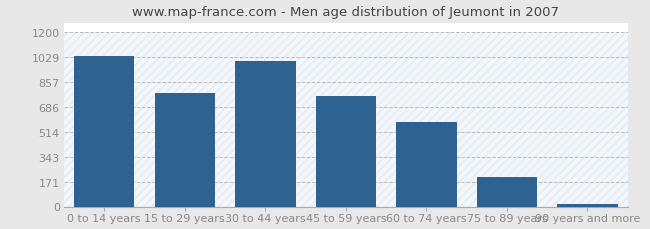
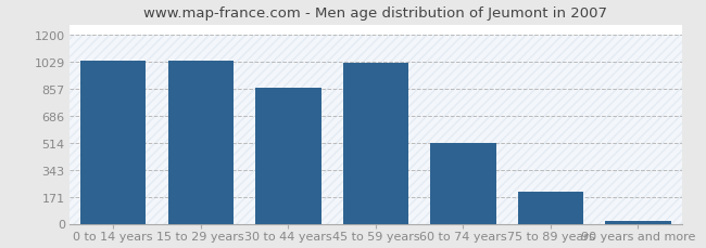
15 to 29 years: 780 -> 1030
30 to 44 years: 1000 -> 860
45 to 59 years: 760 -> 1020
60 to 74 years: 580 -> 510
